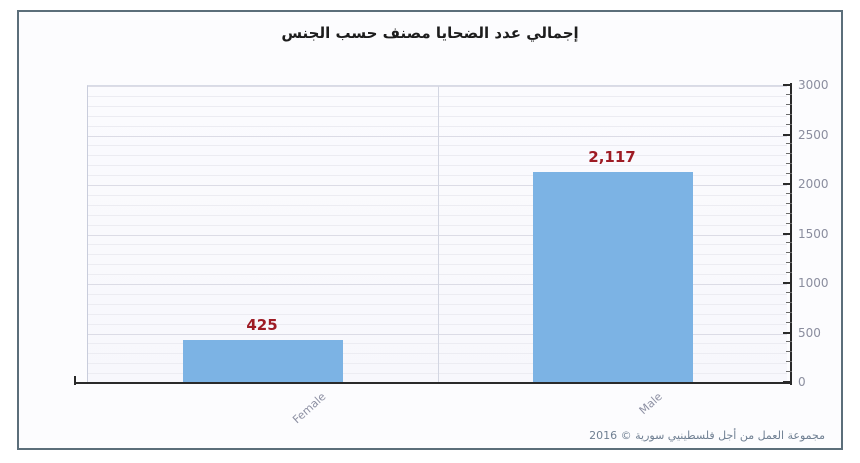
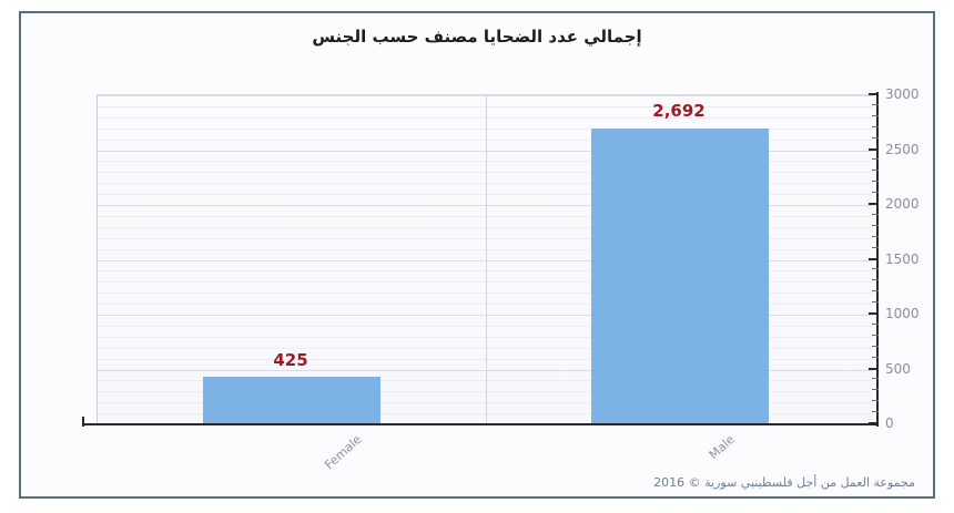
Male: 2,117 -> 2,692
